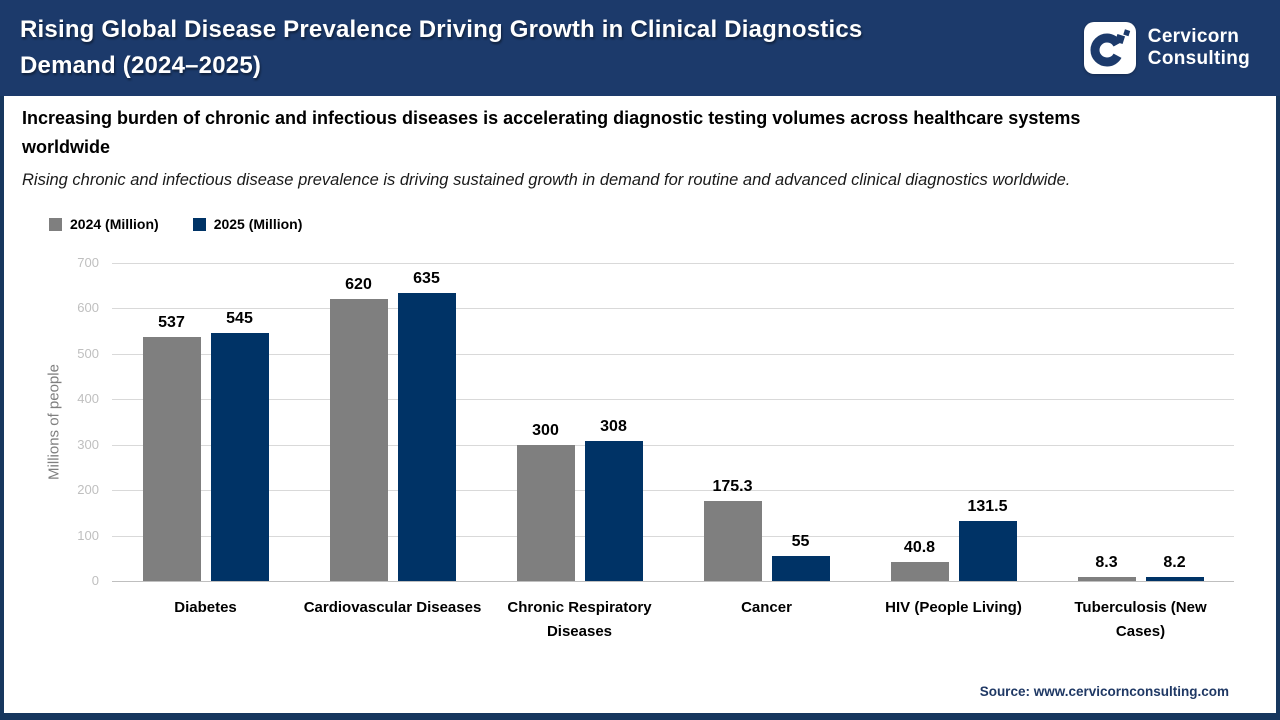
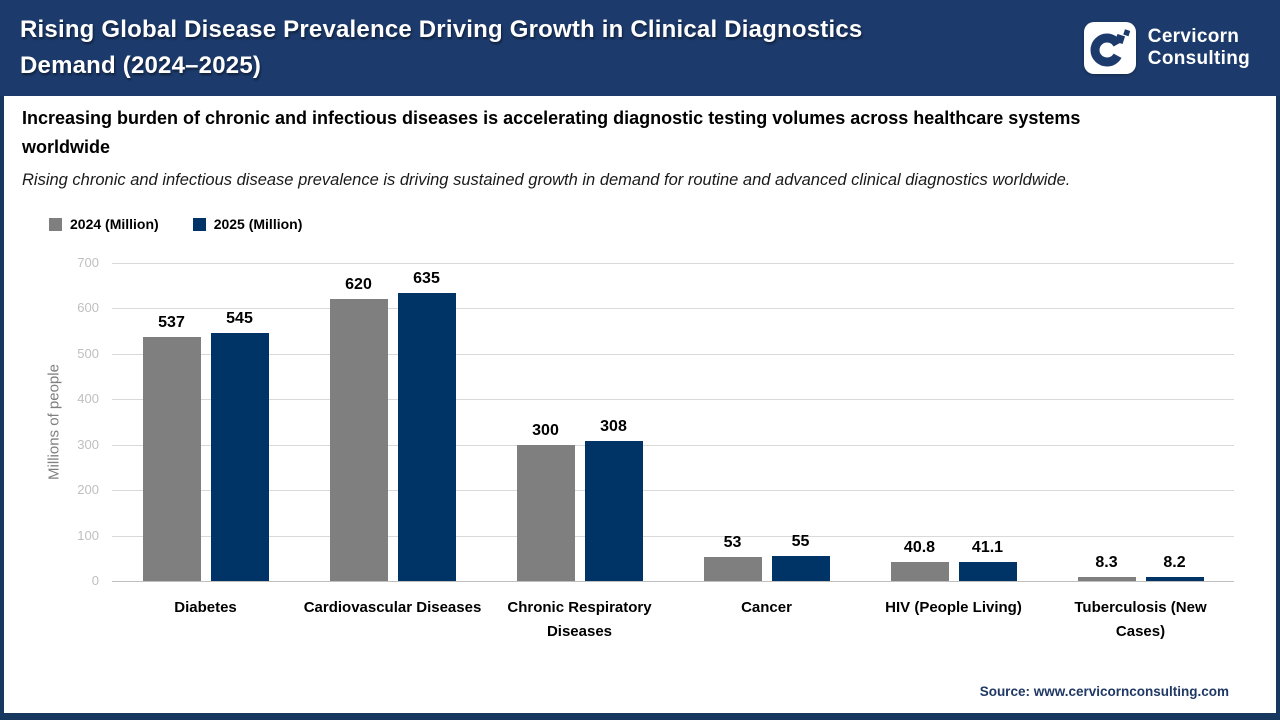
2024 (Million)/Cancer: 175.3 -> 53
2025 (Million)/HIV (People Living): 131.5 -> 41.1
